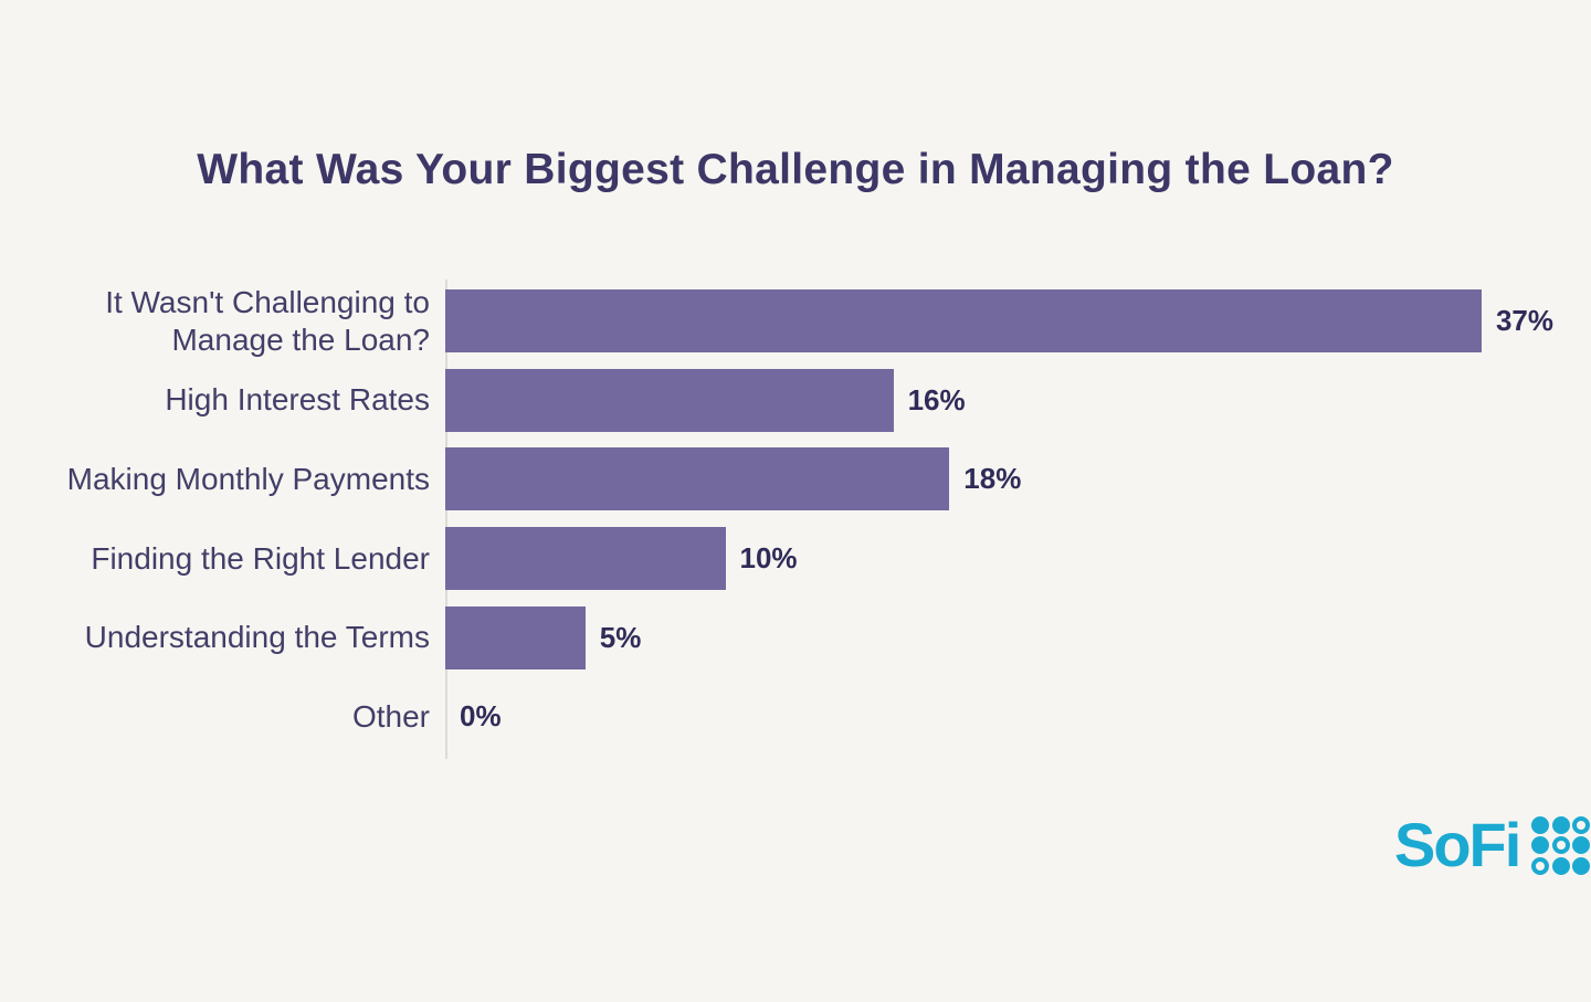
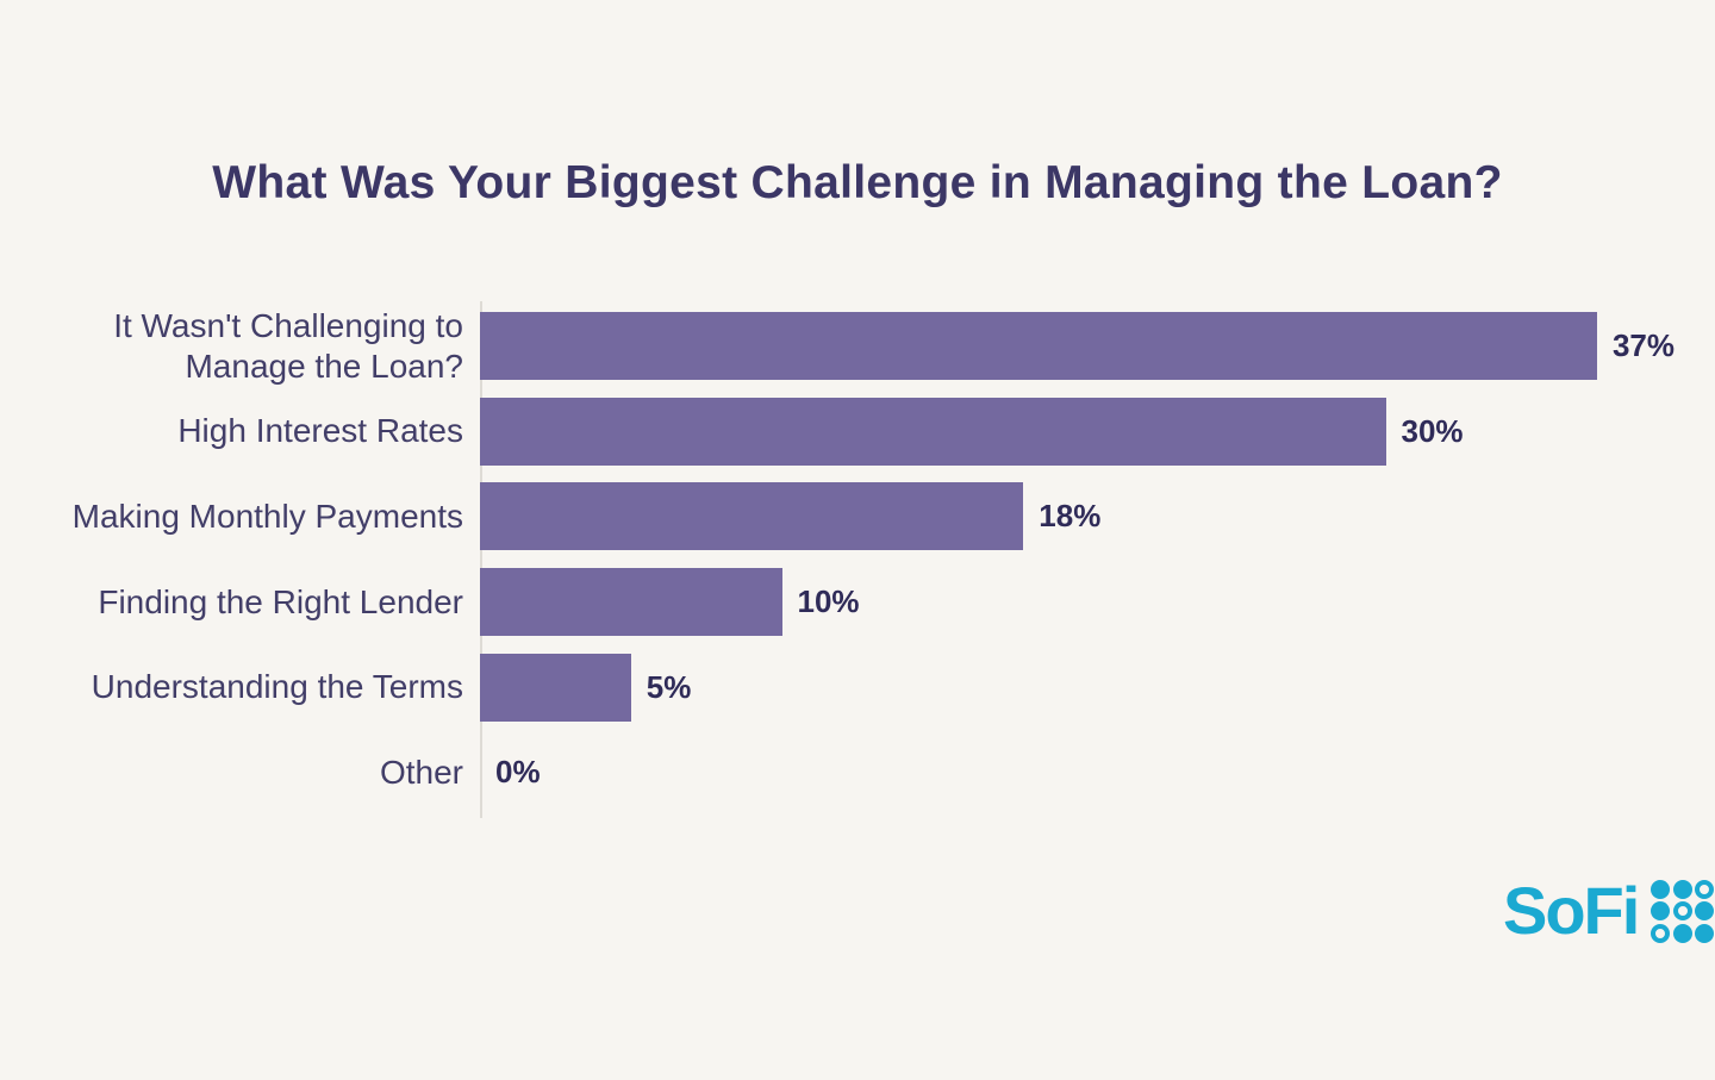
High Interest Rates: 16% -> 30%
